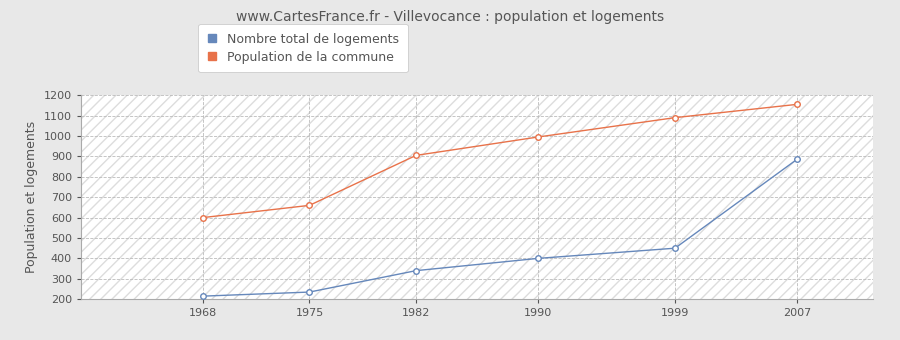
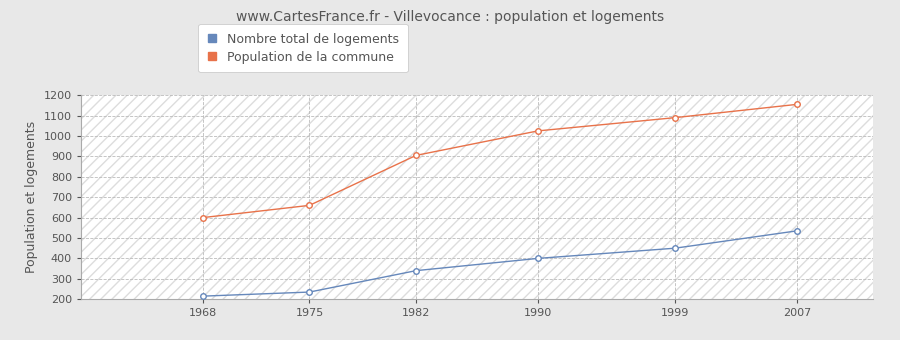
Population de la commune/1990: 995 -> 1025
Nombre total de logements/2007: 885 -> 535
